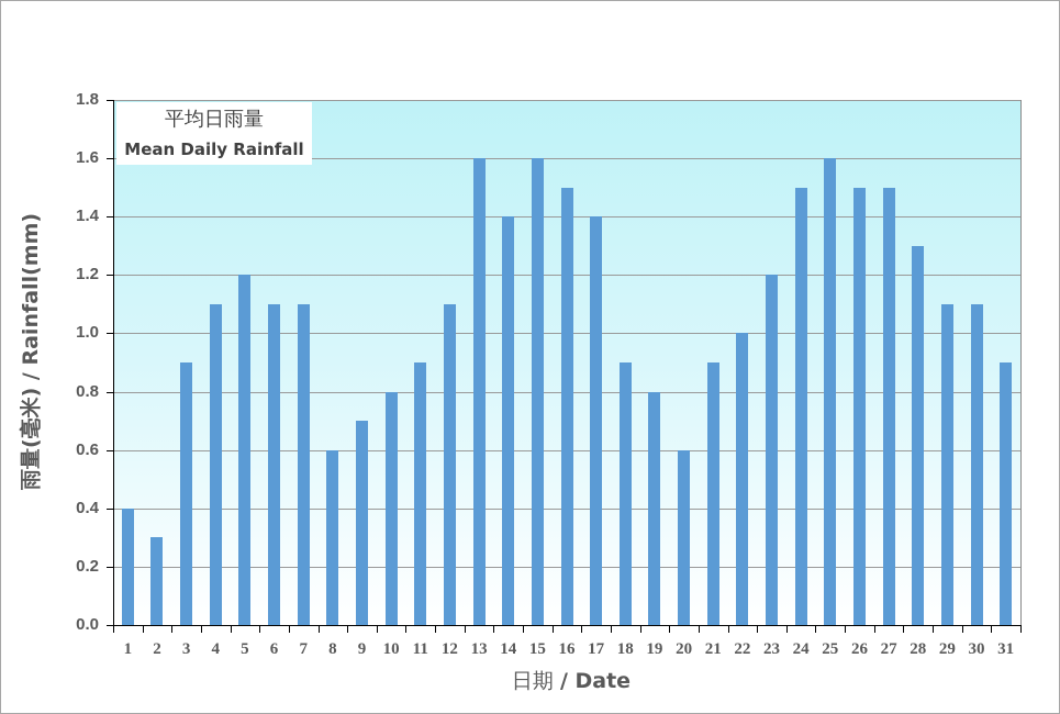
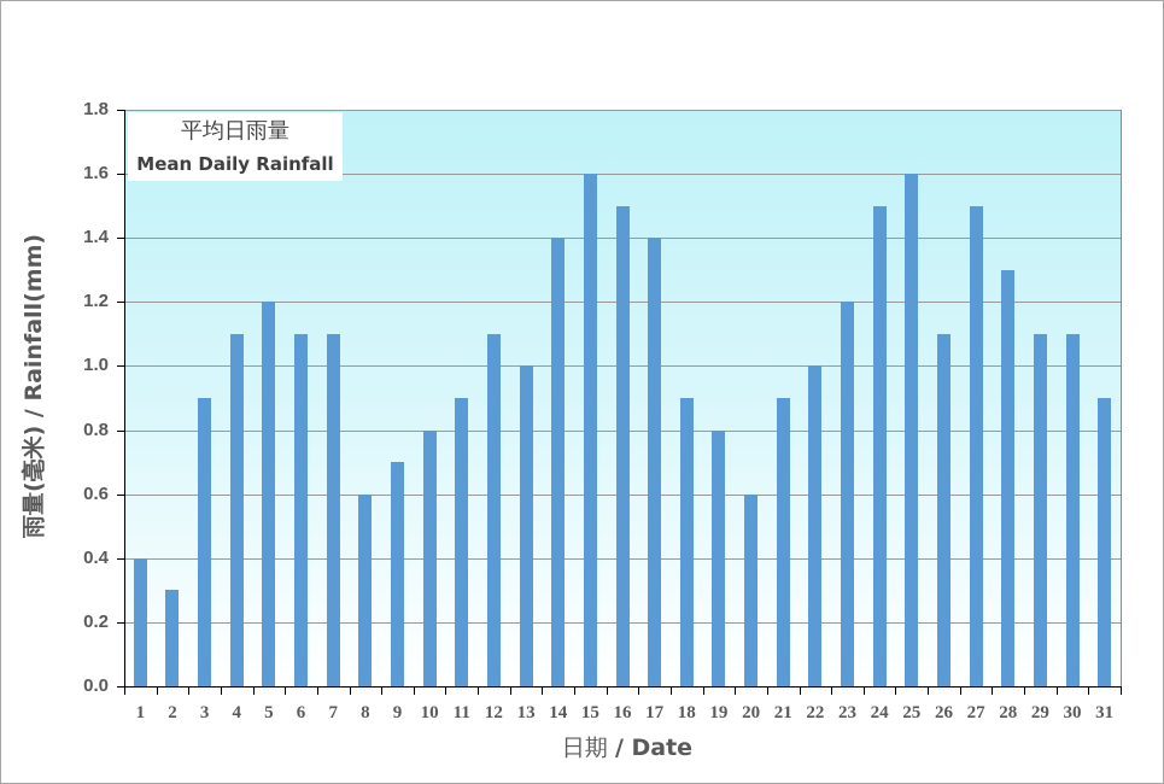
13: 1.6 -> 1.0
26: 1.5 -> 1.1
